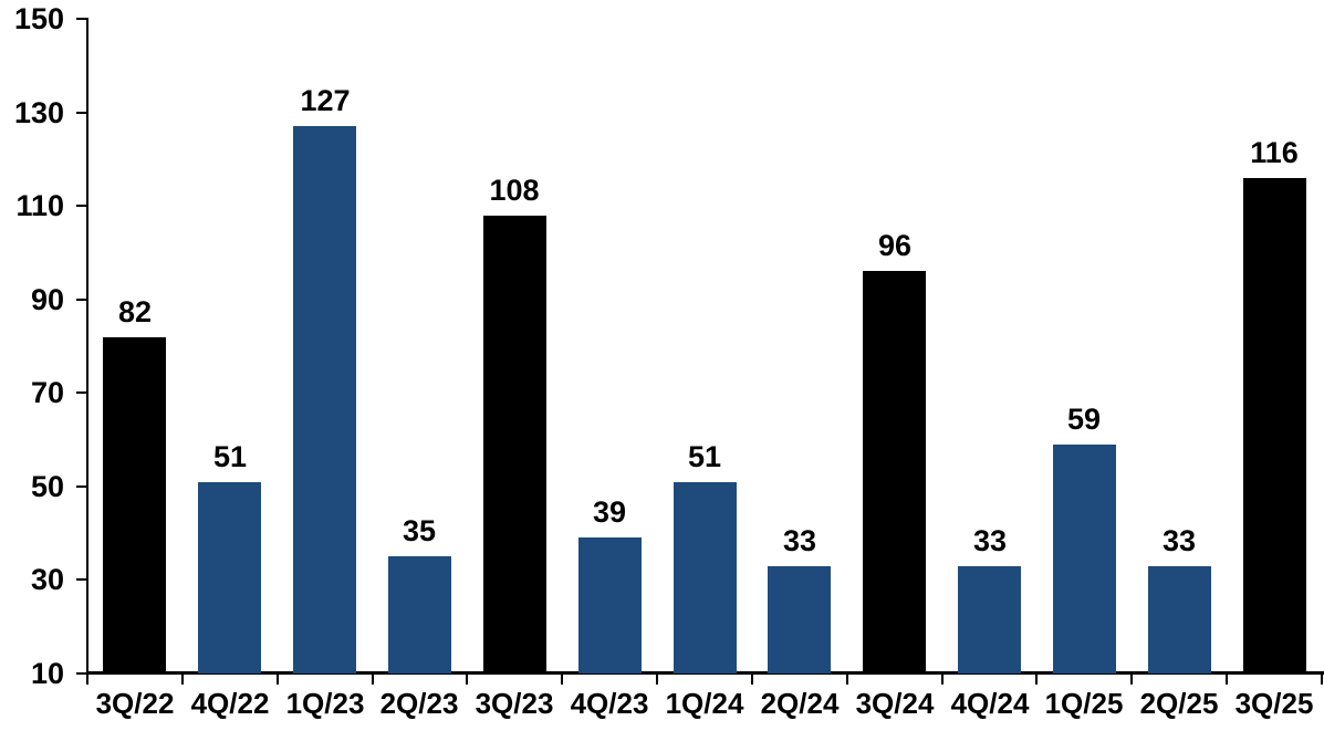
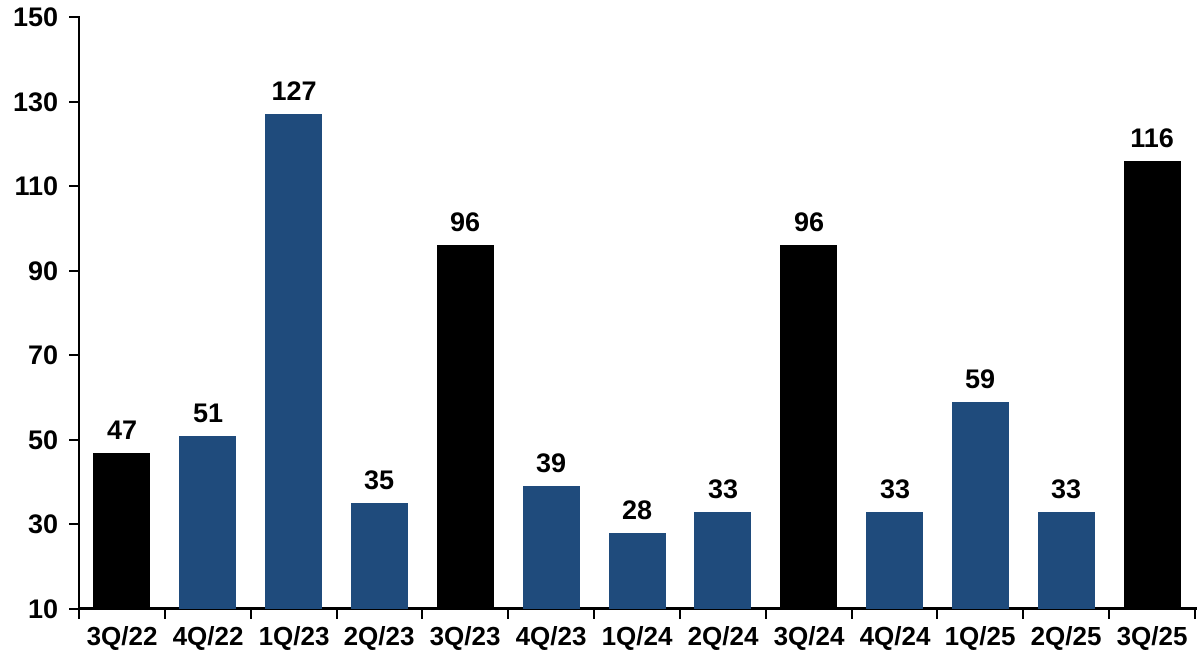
3Q/22: 82 -> 47
3Q/23: 108 -> 96
1Q/24: 51 -> 28
